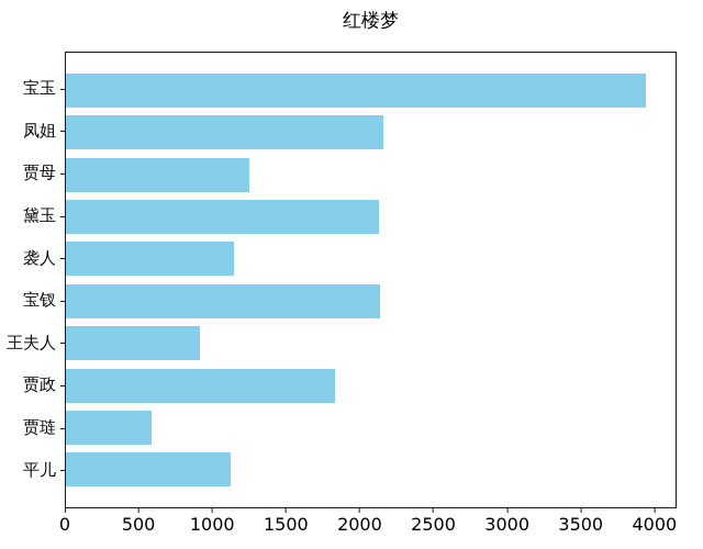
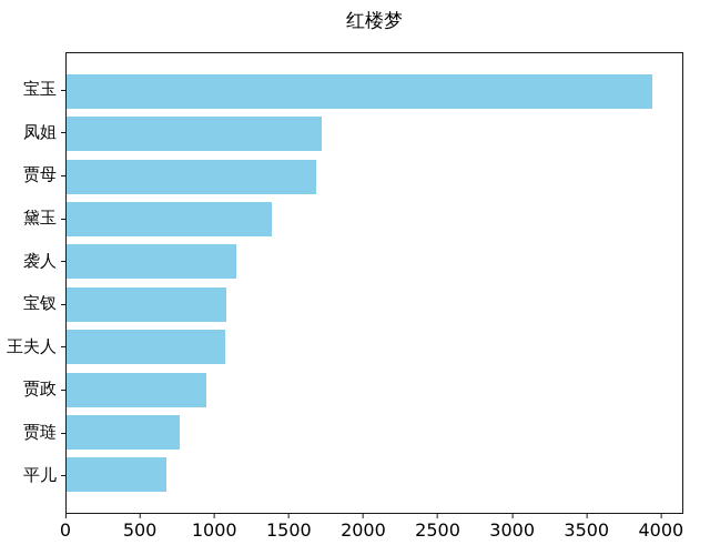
凤姐: 2160 -> 1720
贾母: 1250 -> 1680
黛玉: 2130 -> 1380
宝钗: 2140 -> 1080
王夫人: 910 -> 1070
贾政: 1830 -> 940
贾琏: 580 -> 760
平儿: 1120 -> 670
